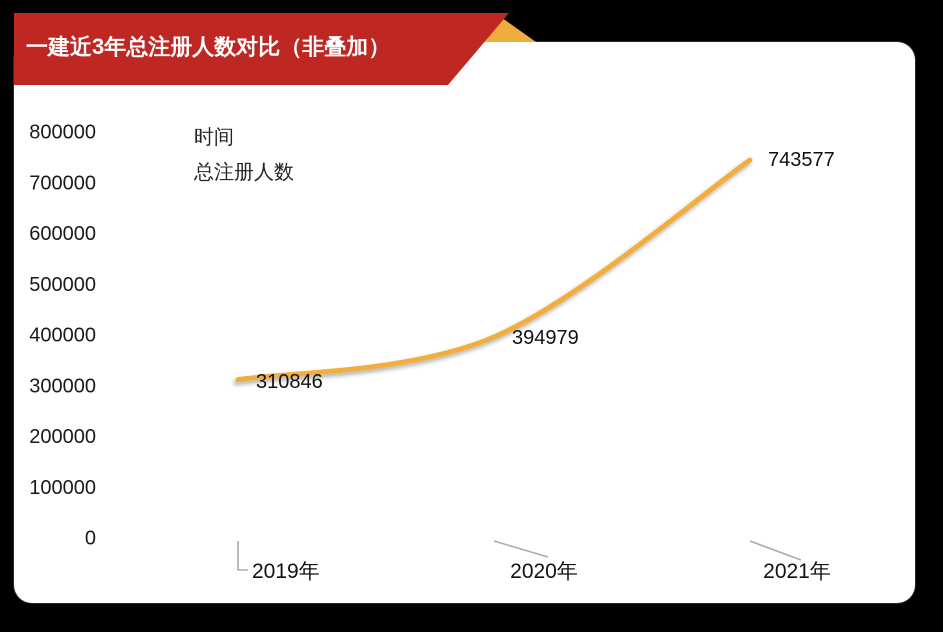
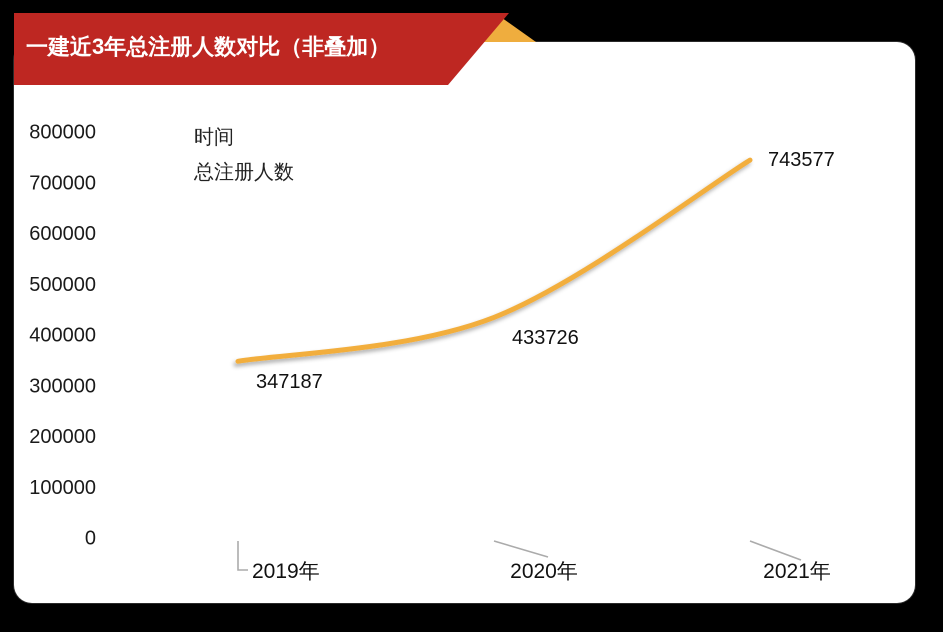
总注册人数/2019年: 310846 -> 347187
总注册人数/2020年: 394979 -> 433726
